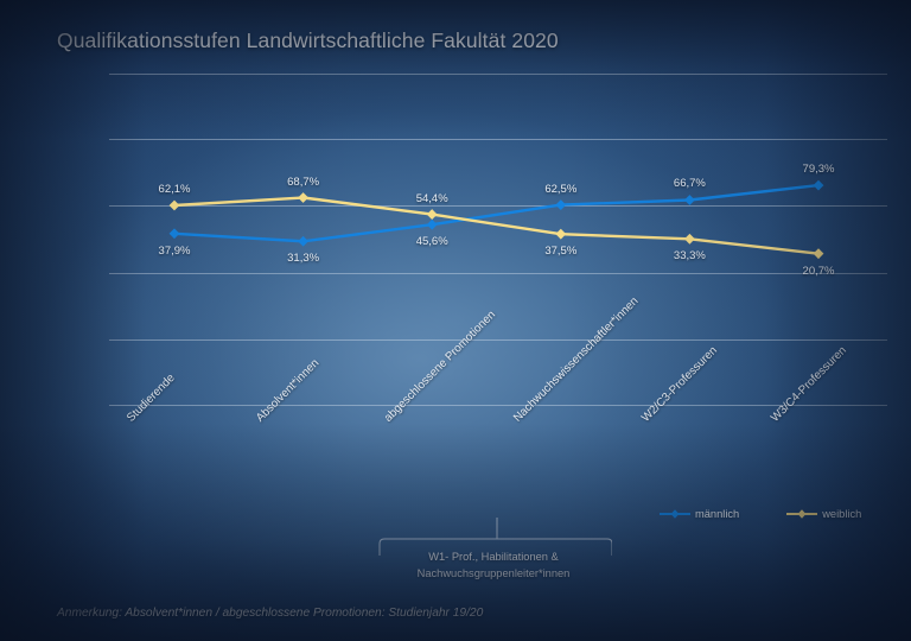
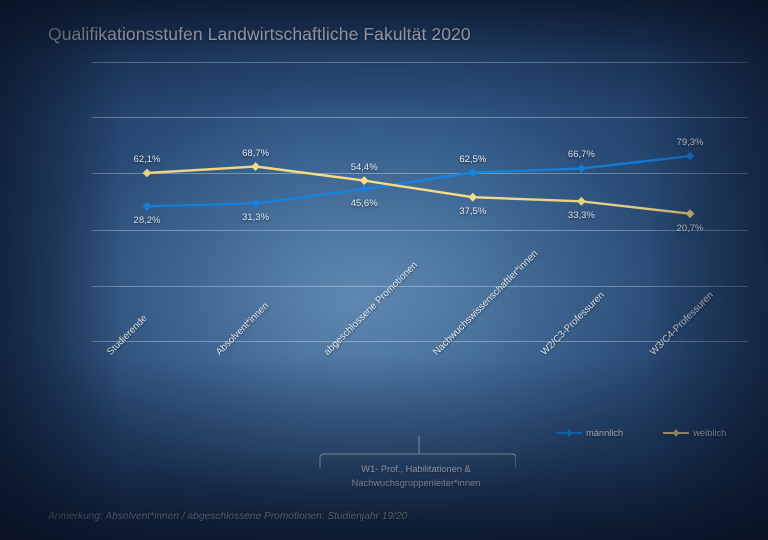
männlich/Studierende: 37,9% -> 28,2%
